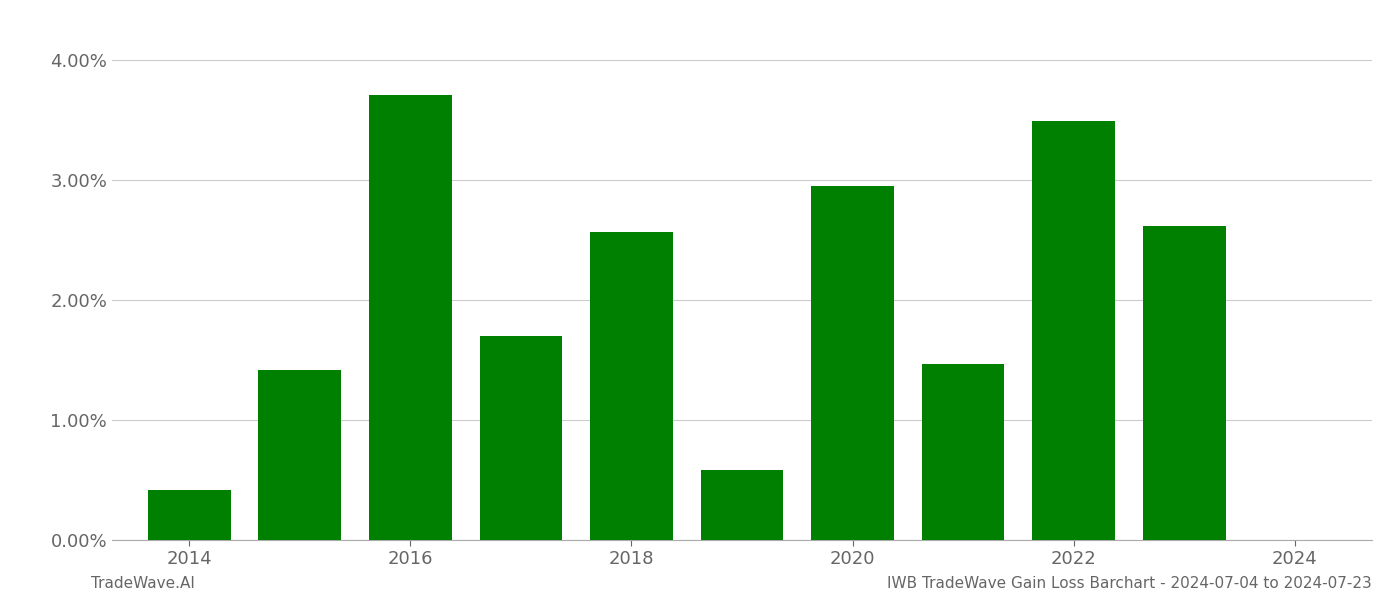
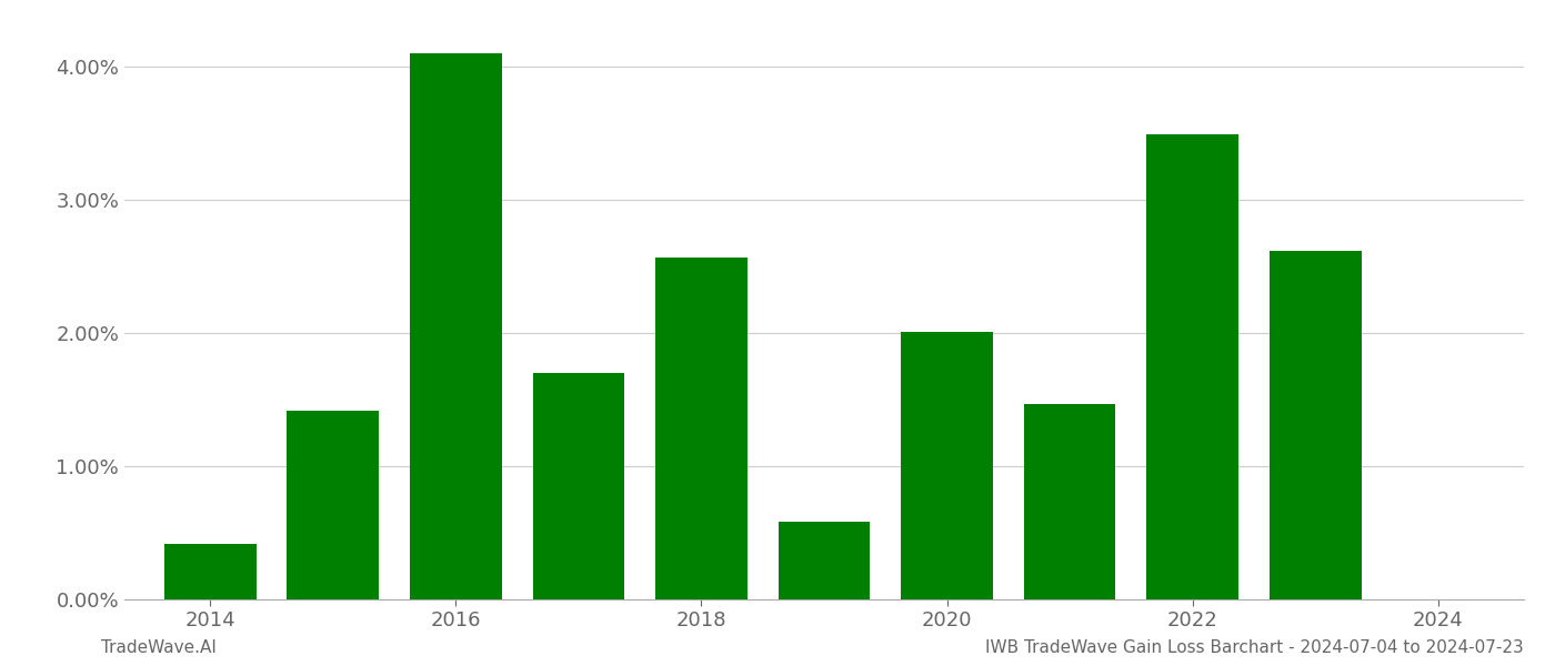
2016: 3.71% -> 4.10%
2020: 2.95% -> 2.01%
